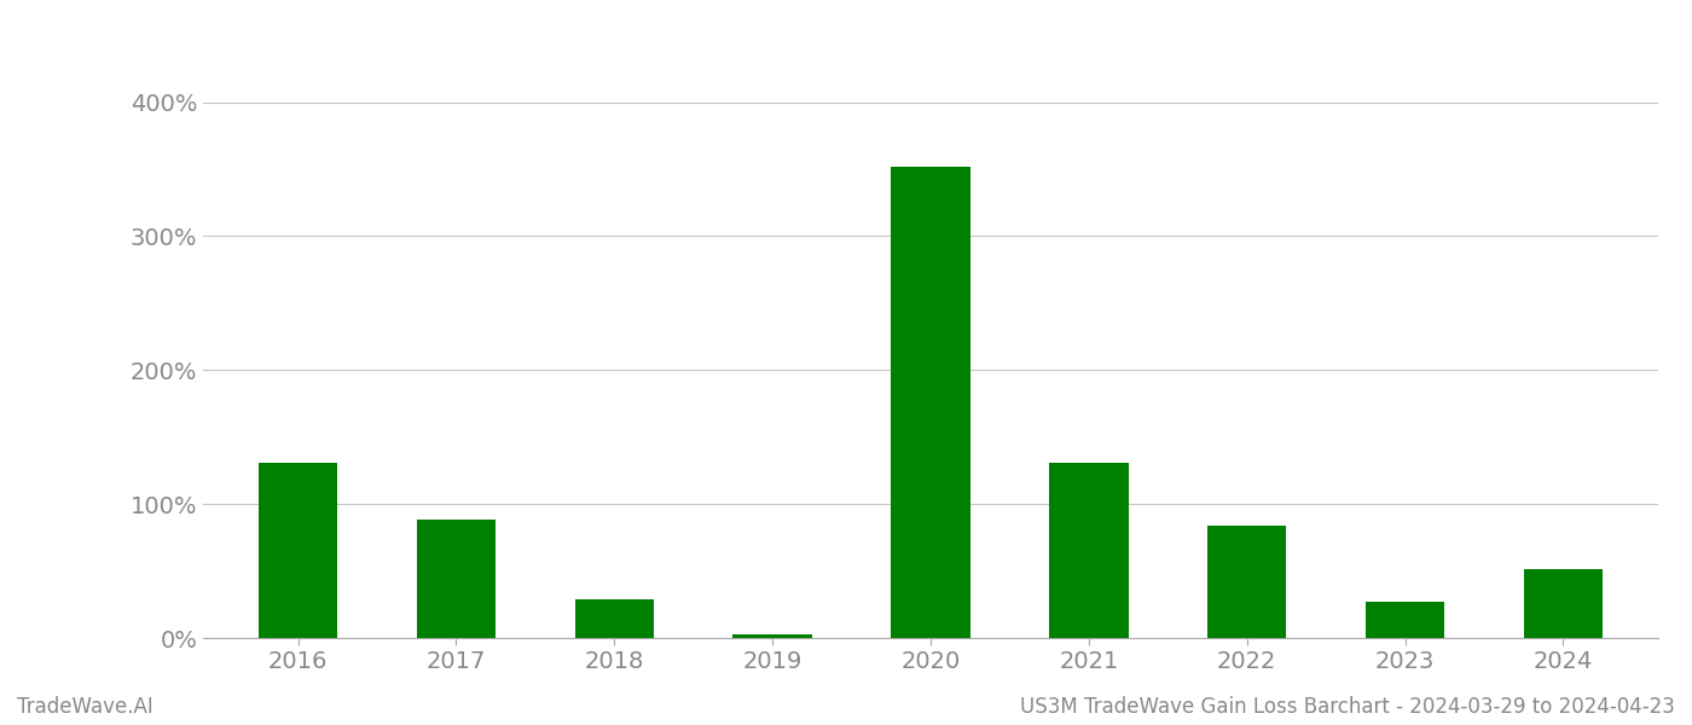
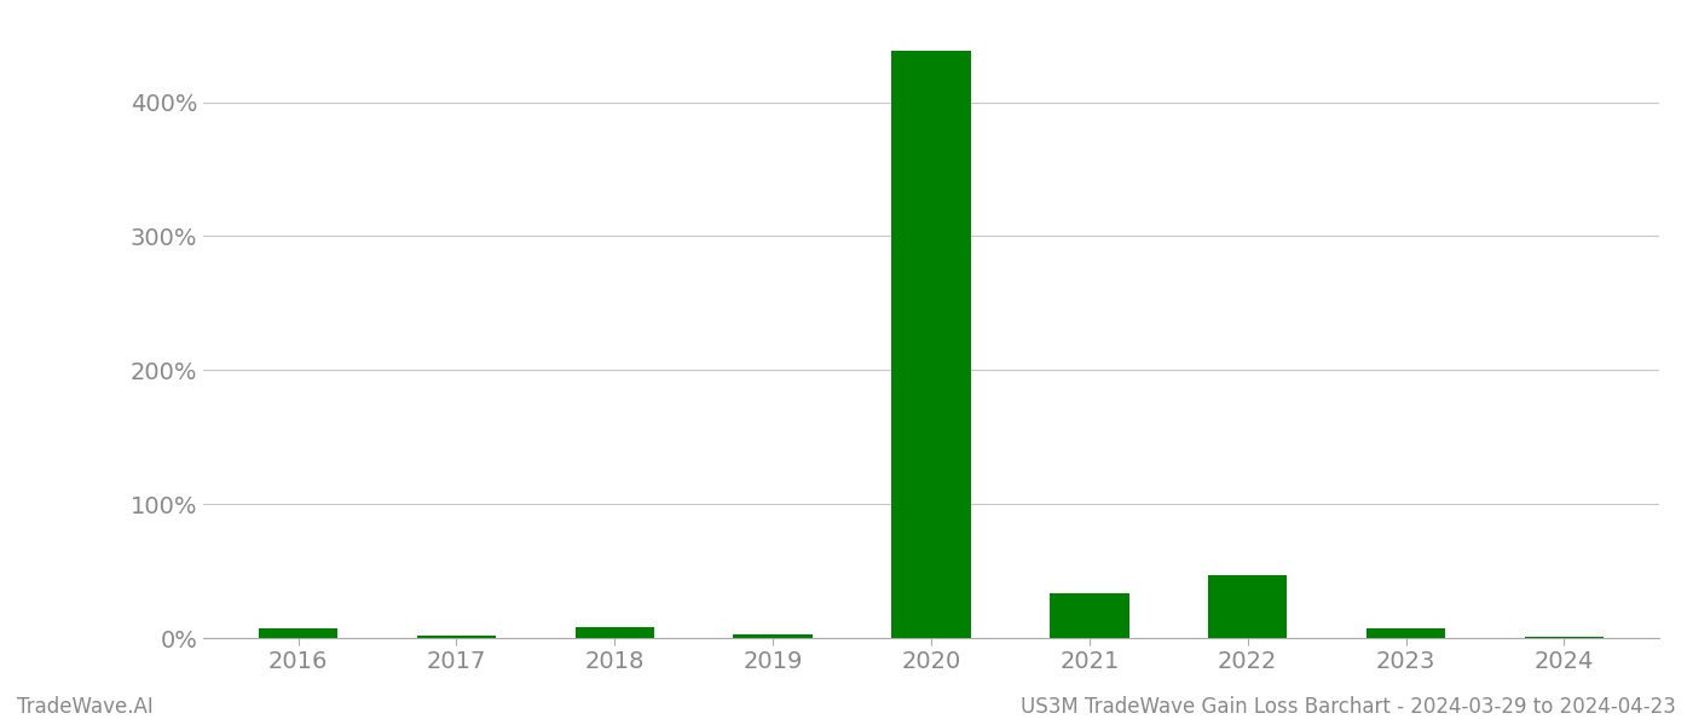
2016: 131% -> 8%
2017: 88% -> 2%
2018: 29% -> 8%
2020: 352% -> 438%
2021: 131% -> 33%
2022: 84% -> 47%
2023: 27% -> 7%
2024: 51% -> 0%
